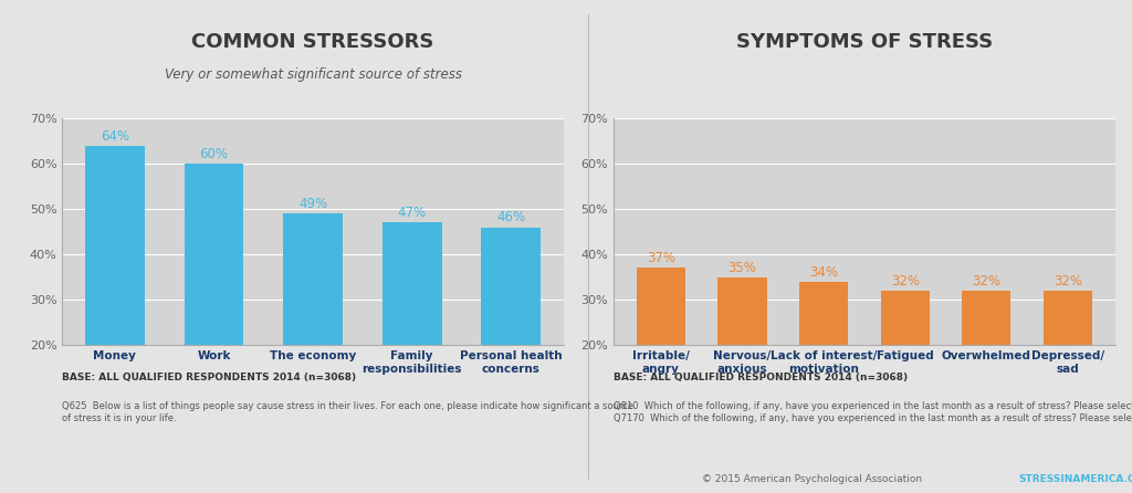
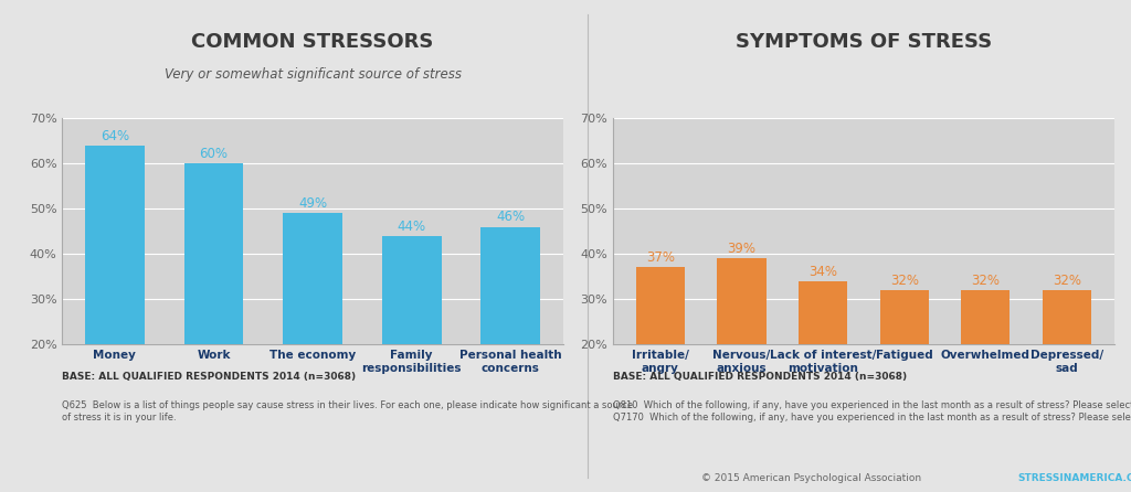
Family responsibilities: 47% -> 44%
Nervous/ anxious: 35% -> 39%
